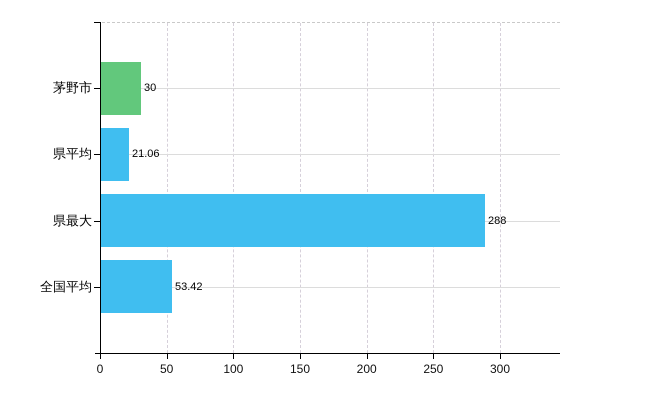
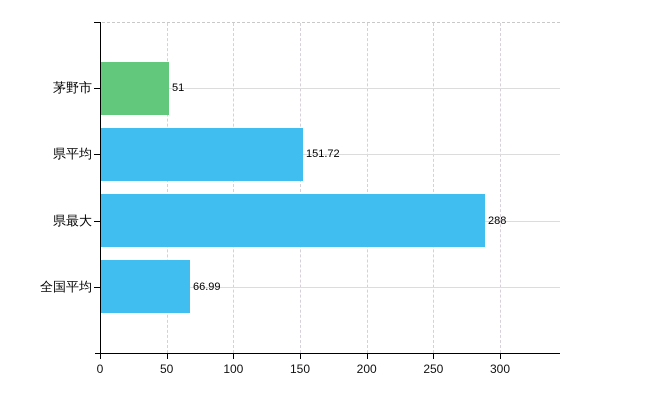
茅野市: 30 -> 51
県平均: 21.06 -> 151.72
全国平均: 53.42 -> 66.99
